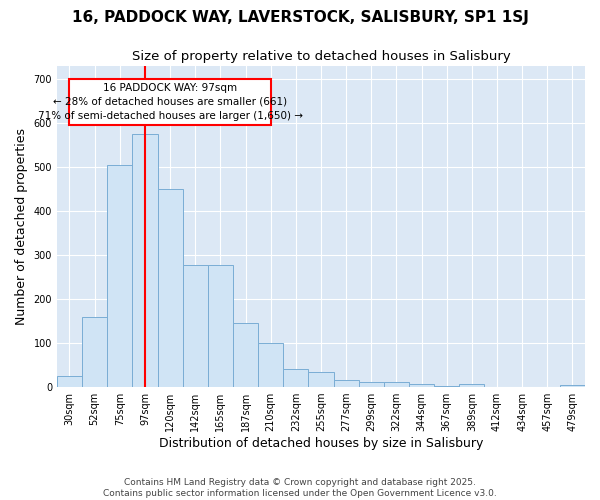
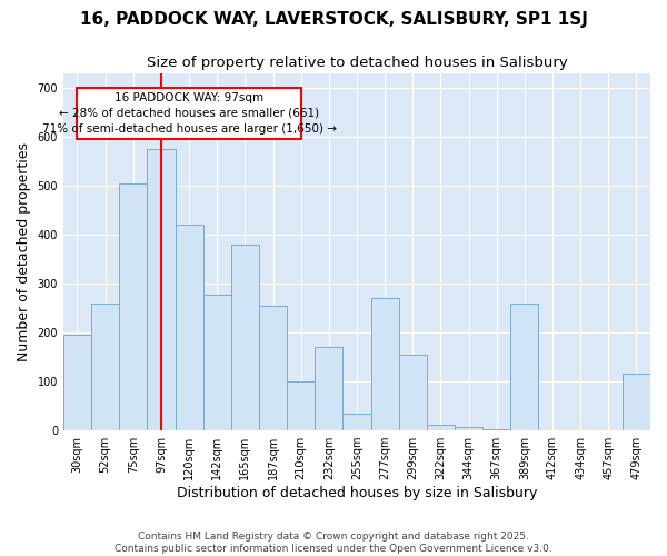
30sqm: 25 -> 195
52sqm: 160 -> 260
120sqm: 450 -> 420
165sqm: 278 -> 380
187sqm: 145 -> 255
232sqm: 40 -> 170
277sqm: 15 -> 270
299sqm: 12 -> 155
389sqm: 6 -> 260
479sqm: 4 -> 115
